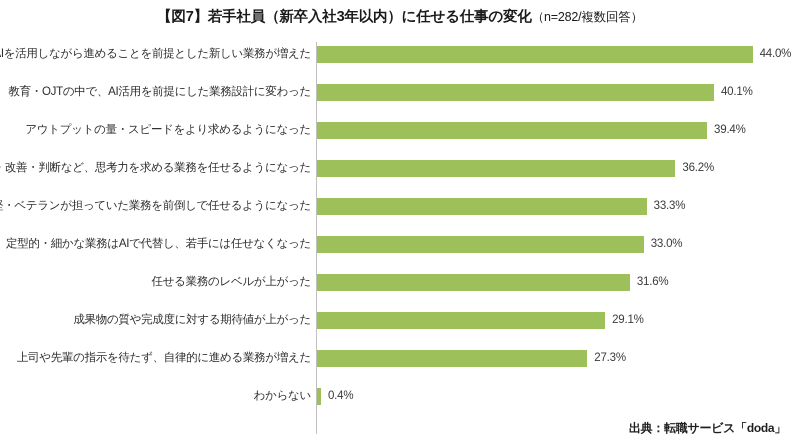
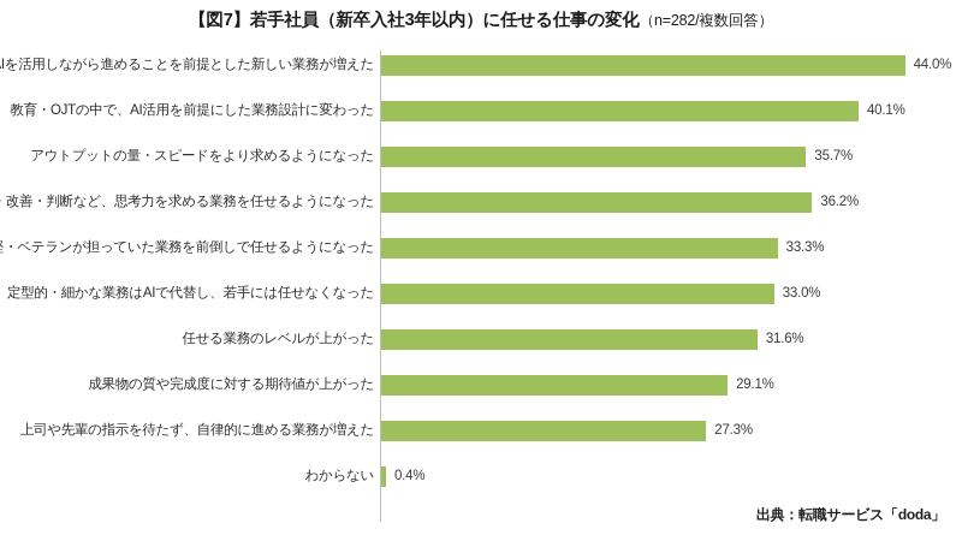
アウトプットの量・スピードをより求めるようになった: 39.4% -> 35.7%
